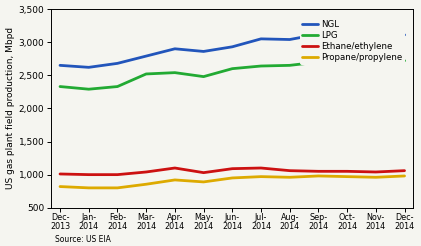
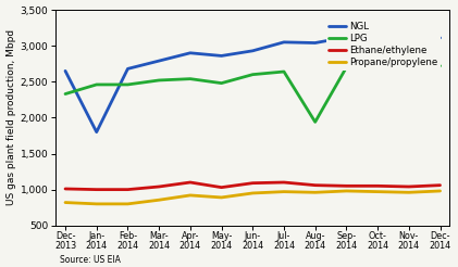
NGL/Jan- 2014: 2,620 -> 1,800
LPG/Jan- 2014: 2,290 -> 2,460
LPG/Feb- 2014: 2,330 -> 2,460
LPG/Aug- 2014: 2,650 -> 1,940
